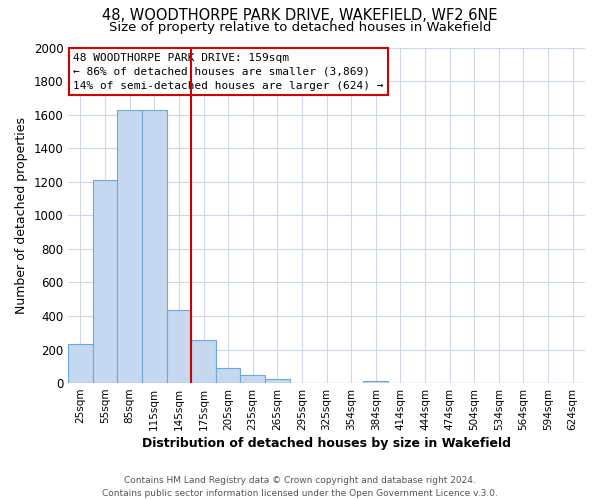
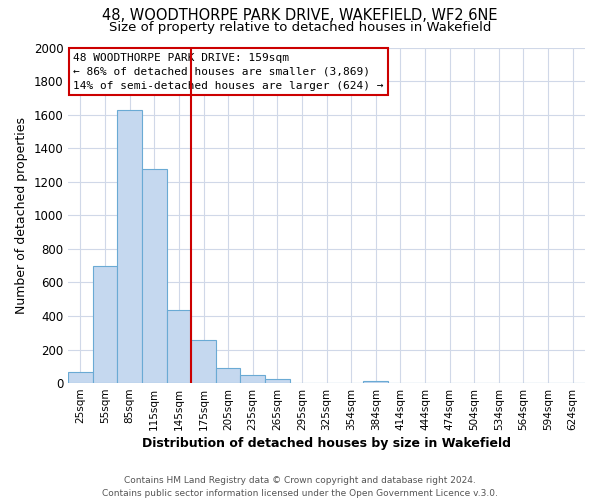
25sqm: 230 -> 60
55sqm: 1210 -> 700
115sqm: 1630 -> 1280
